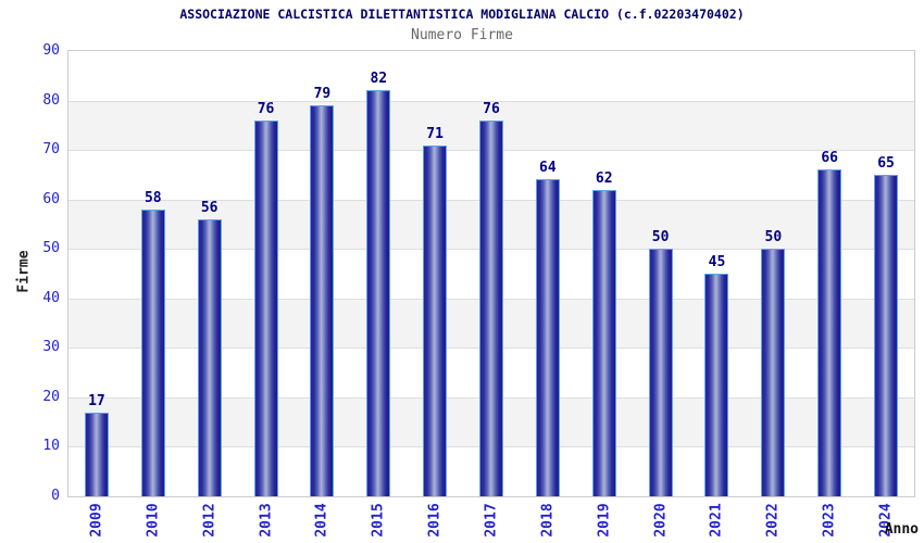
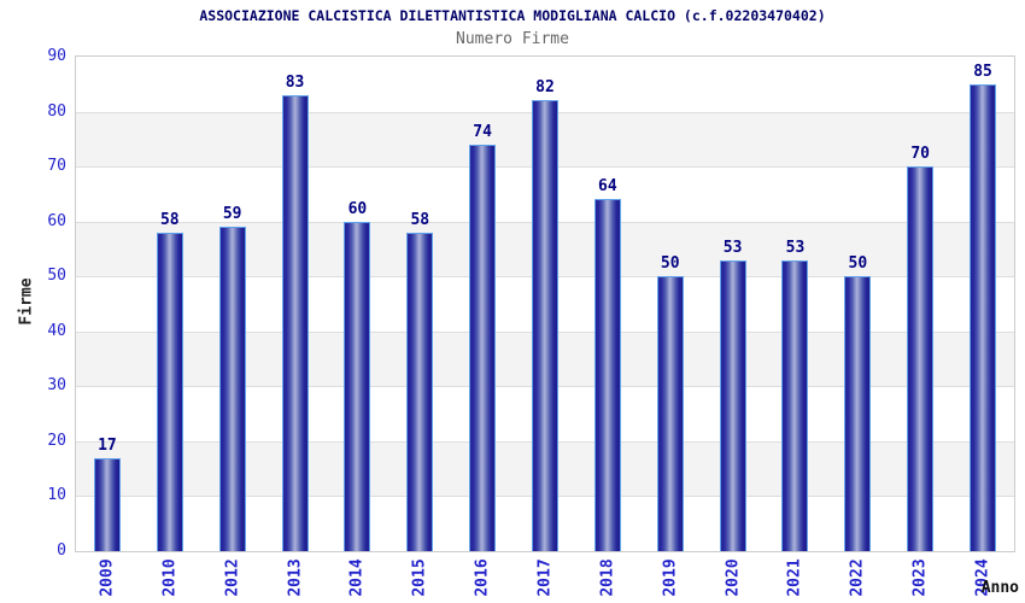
2012: 56 -> 59
2013: 76 -> 83
2014: 79 -> 60
2015: 82 -> 58
2016: 71 -> 74
2017: 76 -> 82
2019: 62 -> 50
2020: 50 -> 53
2021: 45 -> 53
2023: 66 -> 70
2024: 65 -> 85
